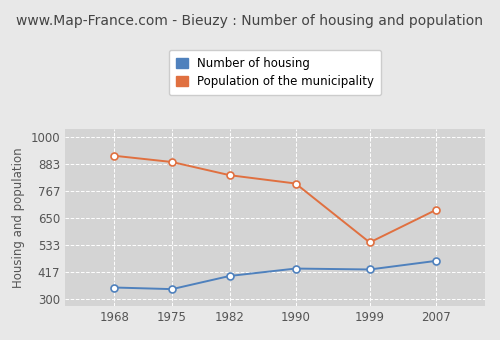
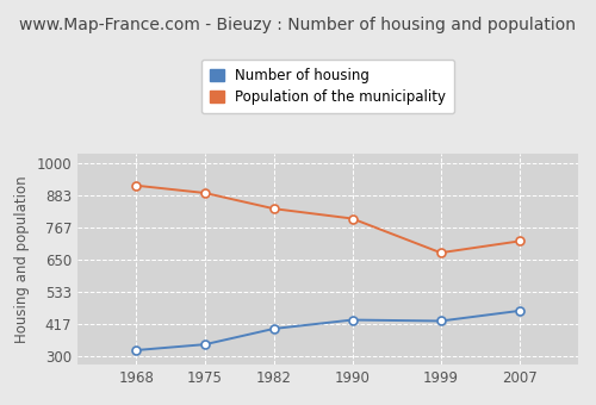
Number of housing/1968: 350 -> 322
Population of the municipality/1999: 545 -> 676
Population of the municipality/2007: 685 -> 718
